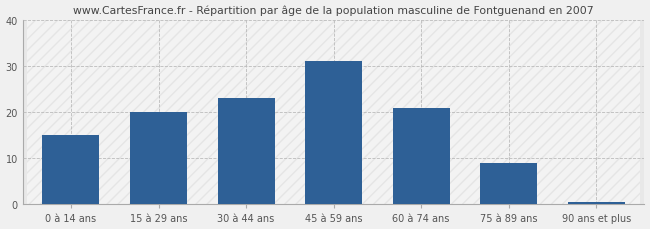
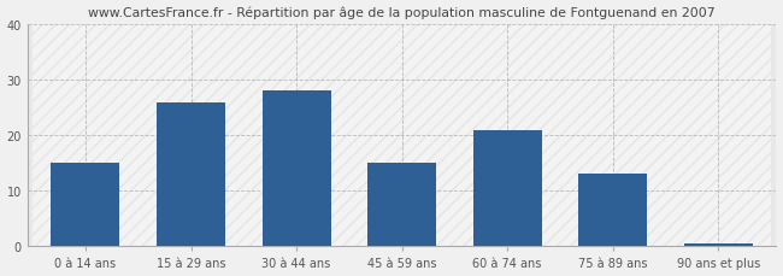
15 à 29 ans: 20.0 -> 26.0
30 à 44 ans: 23.0 -> 28.0
45 à 59 ans: 31.0 -> 15.0
75 à 89 ans: 9.0 -> 13.0
